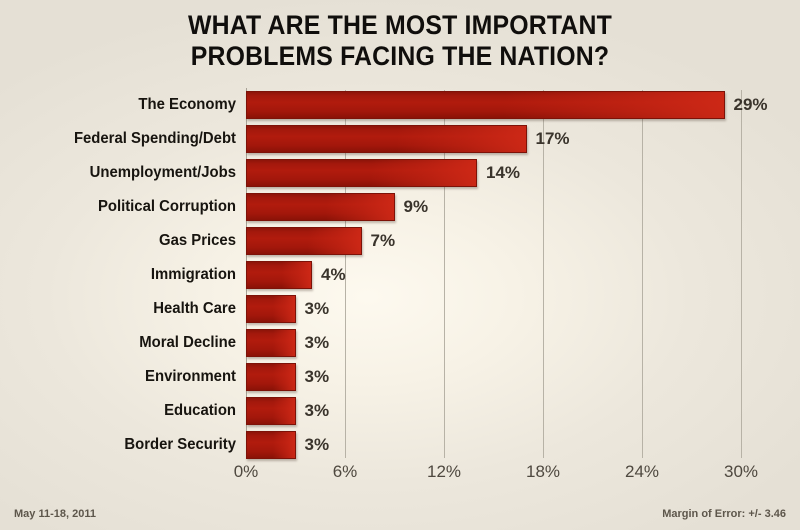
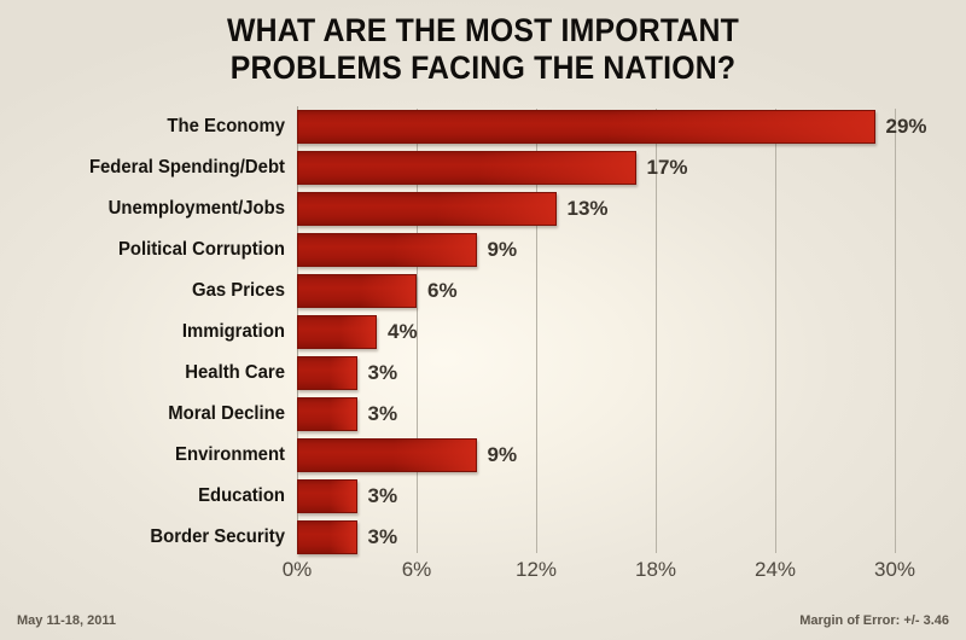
Unemployment/Jobs: 14% -> 13%
Gas Prices: 7% -> 6%
Environment: 3% -> 9%
